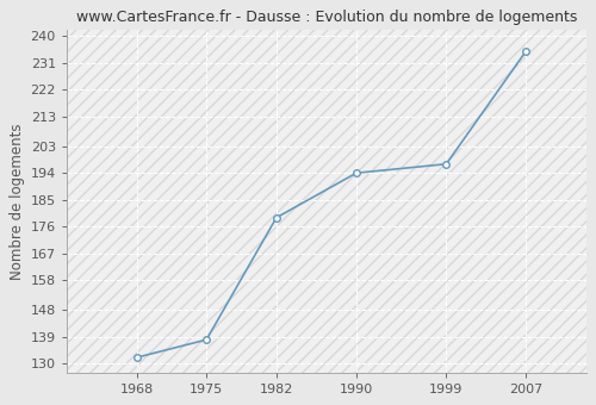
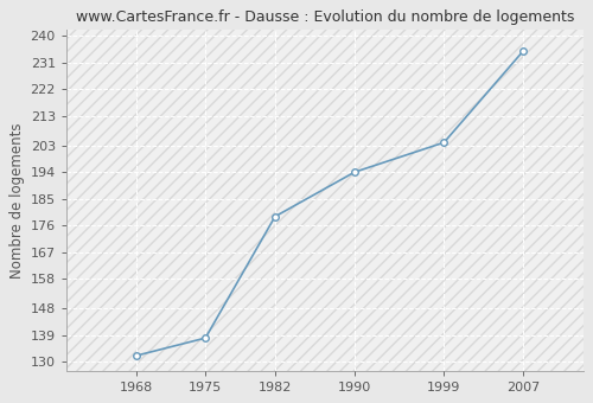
1999: 197 -> 204
